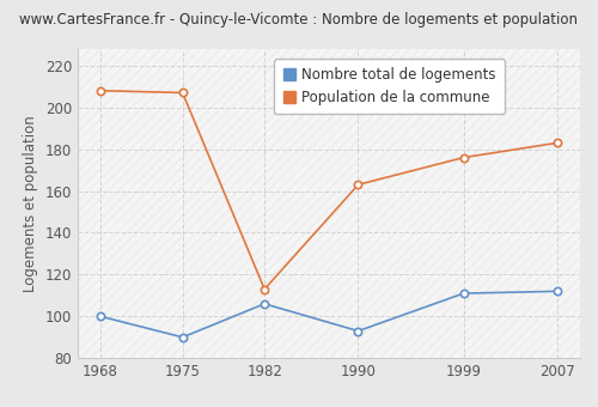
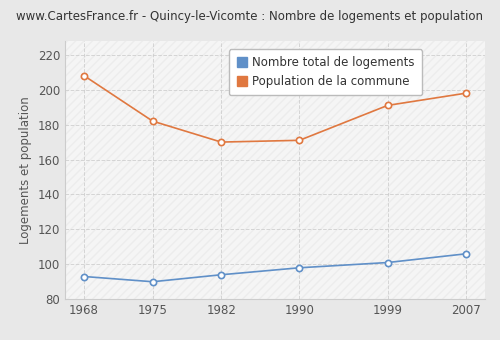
Nombre total de logements/1968: 100 -> 93
Population de la commune/1975: 207 -> 182
Nombre total de logements/1982: 106 -> 94
Population de la commune/1982: 113 -> 170
Nombre total de logements/1990: 93 -> 98
Population de la commune/1990: 163 -> 171
Nombre total de logements/1999: 111 -> 101
Population de la commune/1999: 176 -> 191
Nombre total de logements/2007: 112 -> 106
Population de la commune/2007: 183 -> 198
